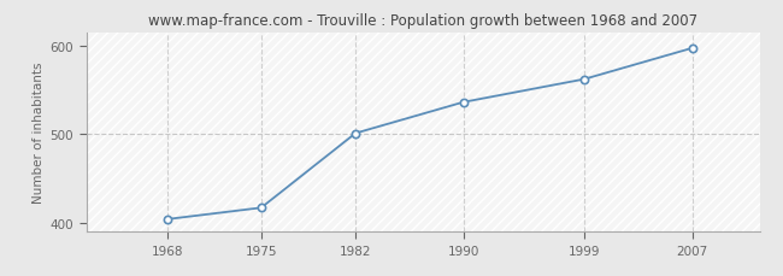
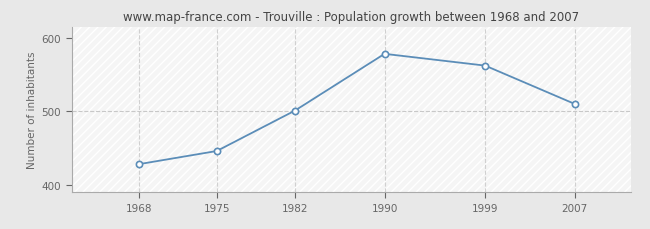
1968: 404 -> 428
1975: 417 -> 446
1990: 536 -> 578
2007: 597 -> 510
